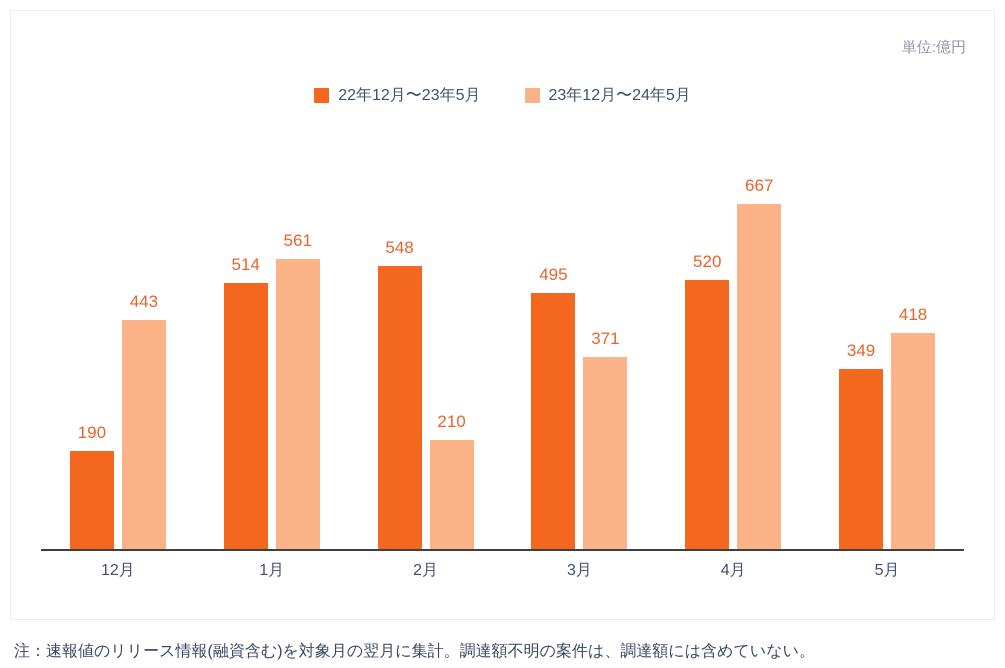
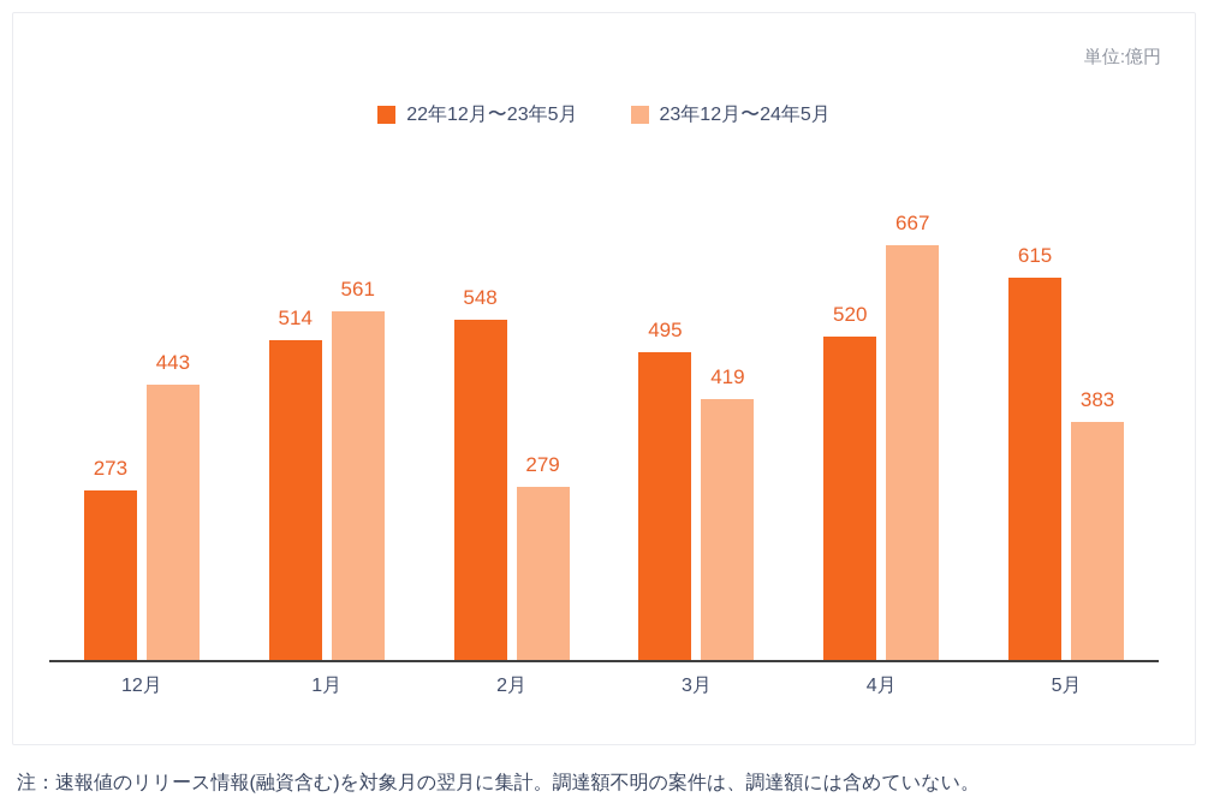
22年12月〜23年5月/12月: 190 -> 273
23年12月〜24年5月/2月: 210 -> 279
23年12月〜24年5月/3月: 371 -> 419
22年12月〜23年5月/5月: 349 -> 615
23年12月〜24年5月/5月: 418 -> 383
